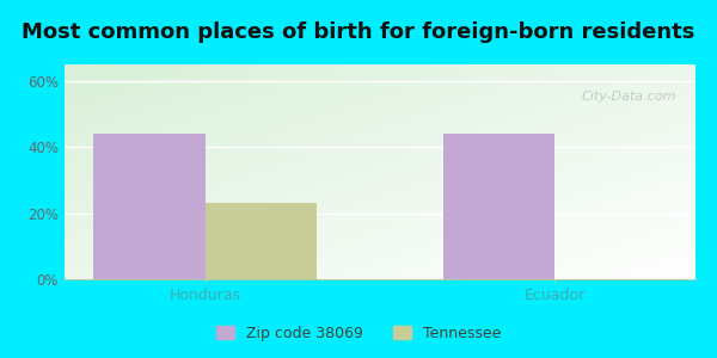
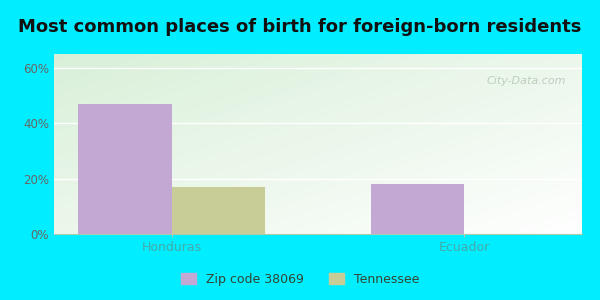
Zip code 38069/Honduras: 44% -> 47%
Tennessee/Honduras: 23% -> 17%
Zip code 38069/Ecuador: 44% -> 18%
